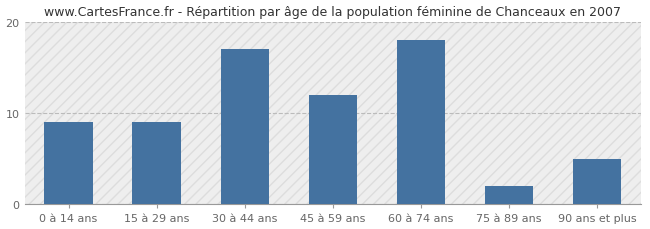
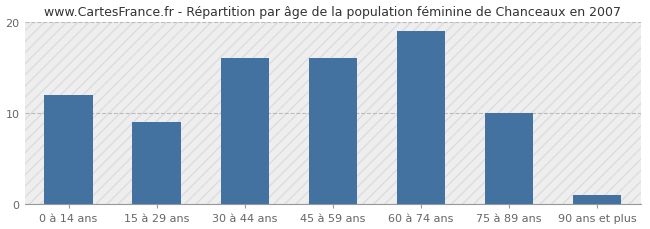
0 à 14 ans: 9 -> 12
30 à 44 ans: 17 -> 16
45 à 59 ans: 12 -> 16
60 à 74 ans: 18 -> 19
75 à 89 ans: 2 -> 10
90 ans et plus: 5 -> 1
